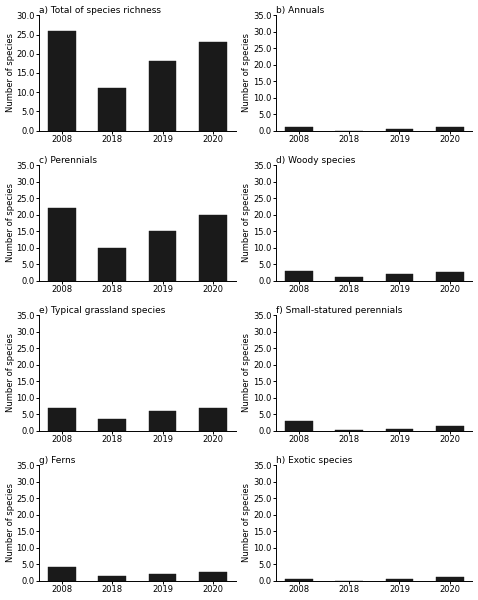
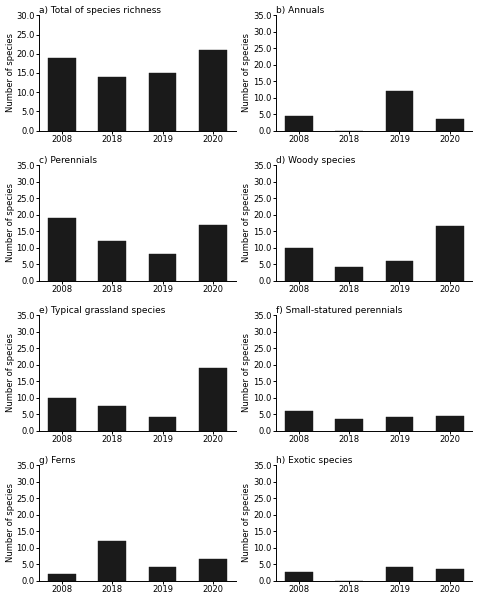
a) Total of species richness/2008: 26 -> 19
a) Total of species richness/2018: 11 -> 14
a) Total of species richness/2019: 18 -> 15
a) Total of species richness/2020: 23 -> 21
b) Annuals/2008: 1.2 -> 4.5
b) Annuals/2019: 0.4 -> 12.0
b) Annuals/2020: 1.2 -> 3.5
c) Perennials/2008: 22 -> 19
c) Perennials/2018: 10 -> 12
c) Perennials/2019: 15 -> 8
c) Perennials/2020: 20 -> 17
d) Woody species/2008: 3.0 -> 10.0
d) Woody species/2018: 1.0 -> 4.0
d) Woody species/2019: 2.0 -> 6.0
d) Woody species/2020: 2.5 -> 16.5
e) Typical grassland species/2008: 7.0 -> 10.0
e) Typical grassland species/2018: 3.5 -> 7.5
e) Typical grassland species/2019: 6.0 -> 4.0
e) Typical grassland species/2020: 7.0 -> 19.0
f) Small-statured perennials/2008: 3.0 -> 6.0
f) Small-statured perennials/2018: 0.3 -> 3.5
f) Small-statured perennials/2019: 0.5 -> 4.0
f) Small-statured perennials/2020: 1.5 -> 4.5
g) Ferns/2008: 4.0 -> 2.0
g) Ferns/2018: 1.5 -> 12.0
g) Ferns/2019: 2.0 -> 4.0
g) Ferns/2020: 2.5 -> 6.5
h) Exotic species/2008: 0.5 -> 2.5
h) Exotic species/2019: 0.5 -> 4.0
h) Exotic species/2020: 1.0 -> 3.5
